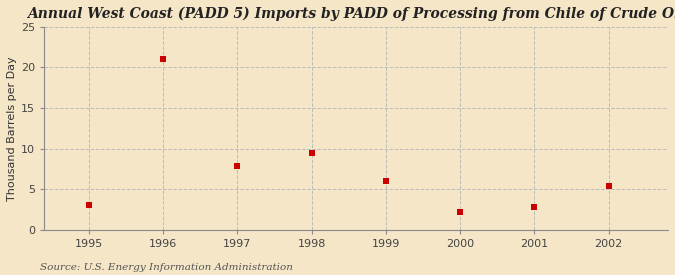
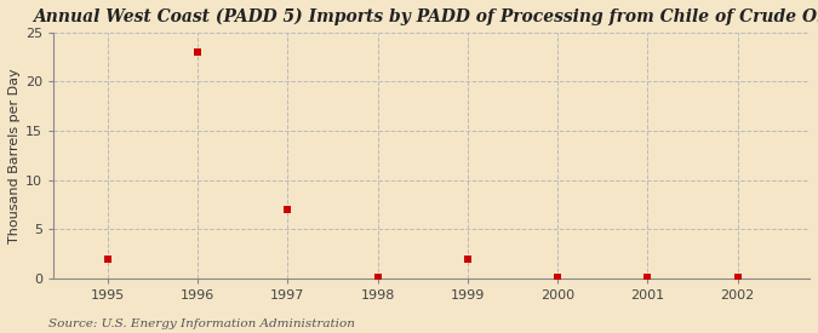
1995: 3.0 -> 2.0
1996: 21.0 -> 23.0
1997: 7.8 -> 7.0
1998: 9.4 -> 0.0
1999: 6.0 -> 2.0
2000: 2.2 -> 0.0
2001: 2.8 -> 0.0
2002: 5.4 -> 0.0
